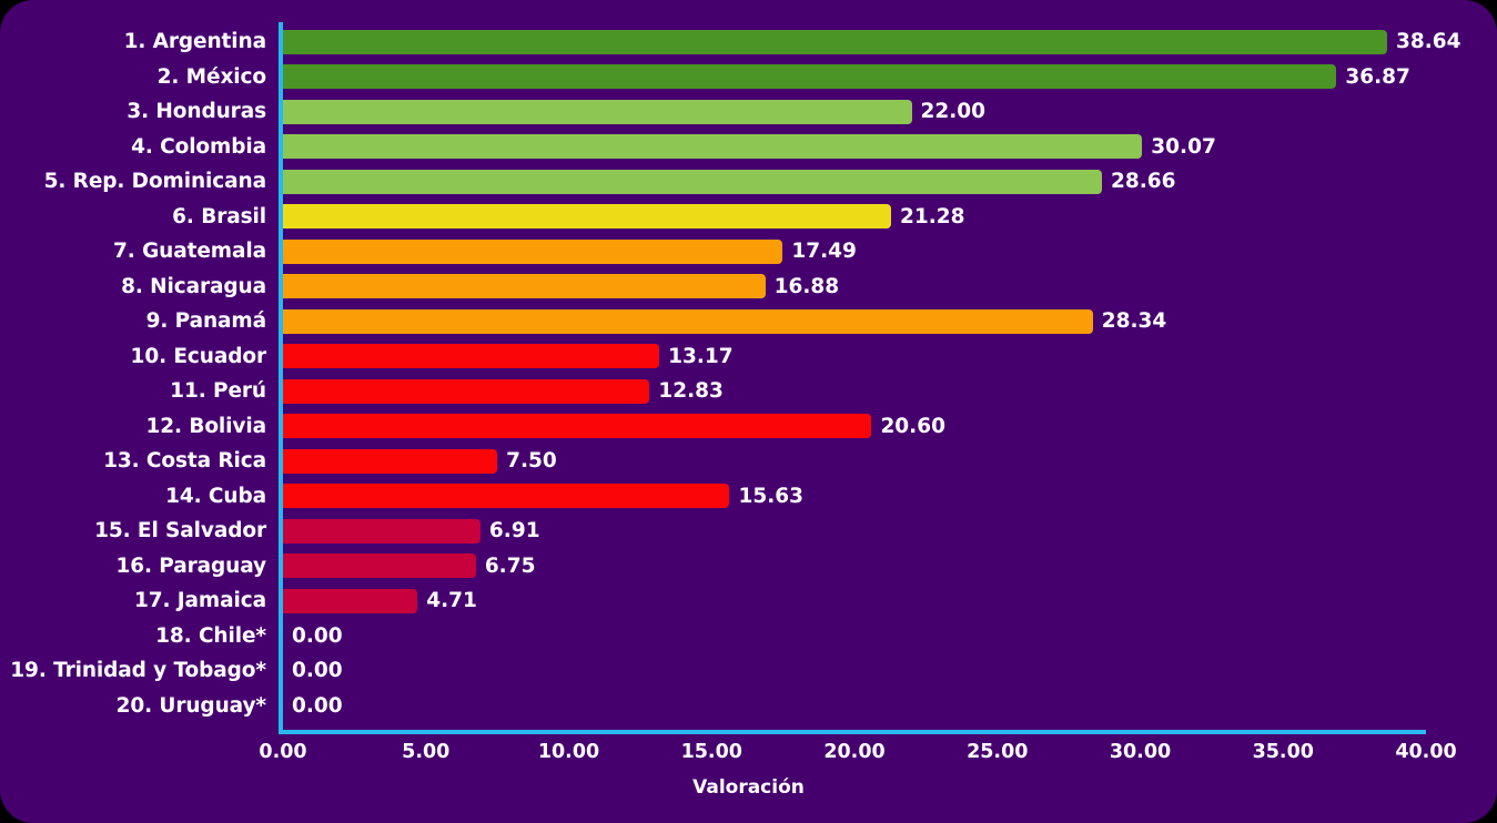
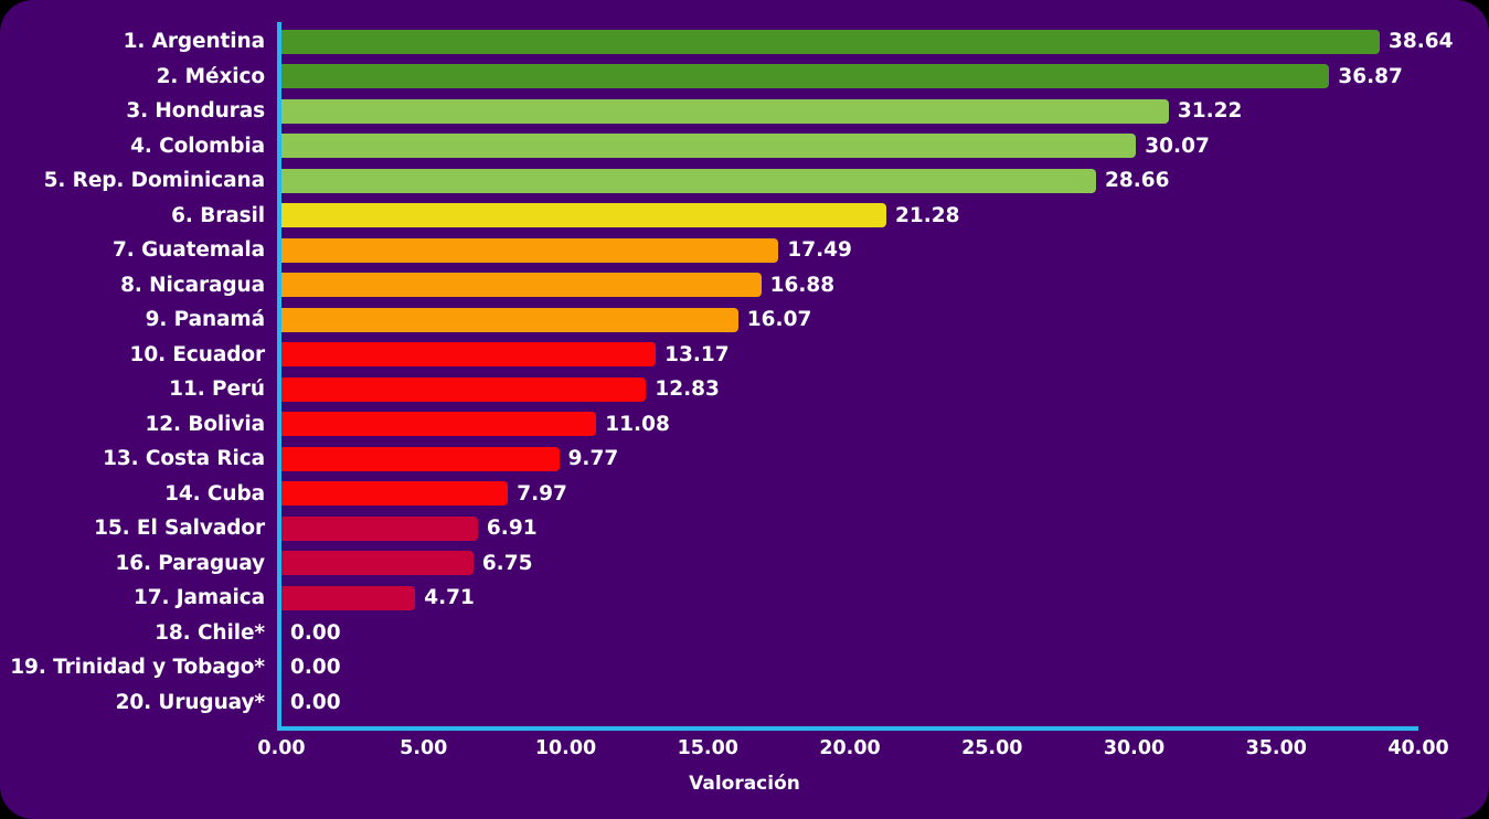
3. Honduras: 22.00 -> 31.22
9. Panamá: 28.34 -> 16.07
12. Bolivia: 20.60 -> 11.08
13. Costa Rica: 7.50 -> 9.77
14. Cuba: 15.63 -> 7.97
